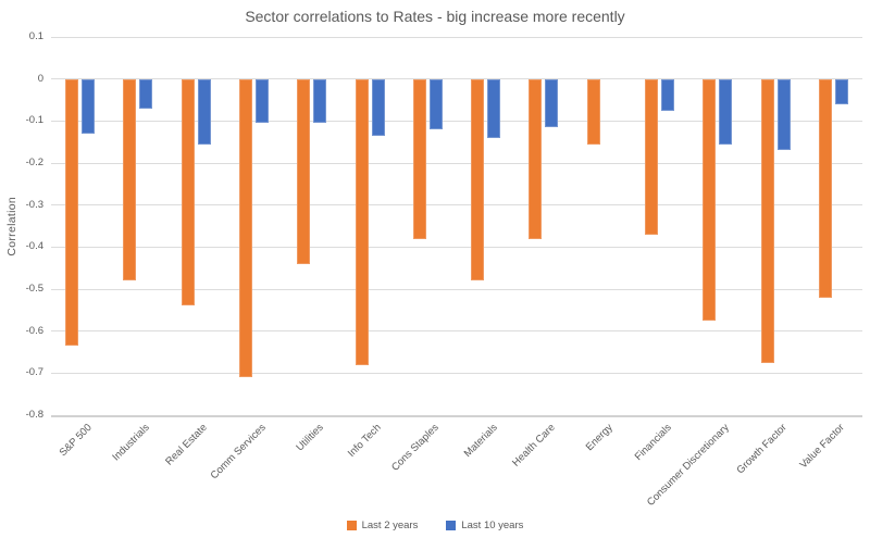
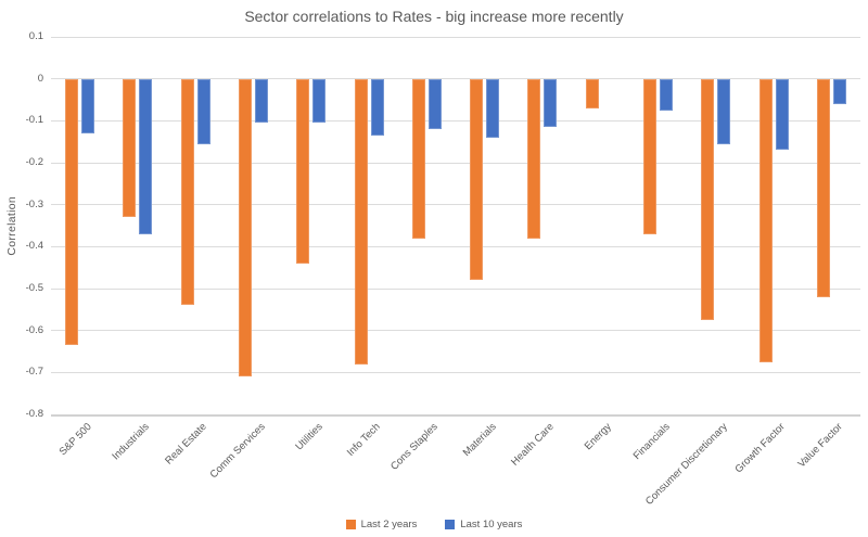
Last 2 years/Industrials: -0.48 -> -0.33
Last 10 years/Industrials: -0.07 -> -0.37
Last 2 years/Energy: -0.15 -> -0.07
